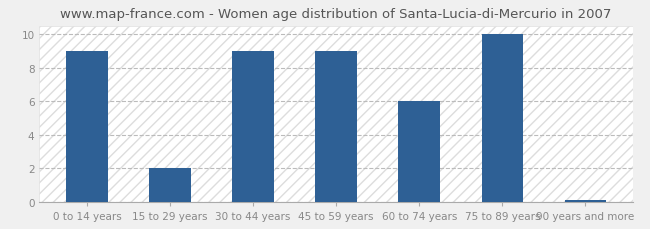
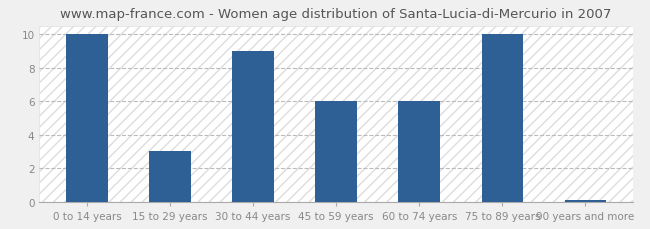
0 to 14 years: 9.0 -> 10.0
15 to 29 years: 2.0 -> 3.0
45 to 59 years: 9.0 -> 6.0
